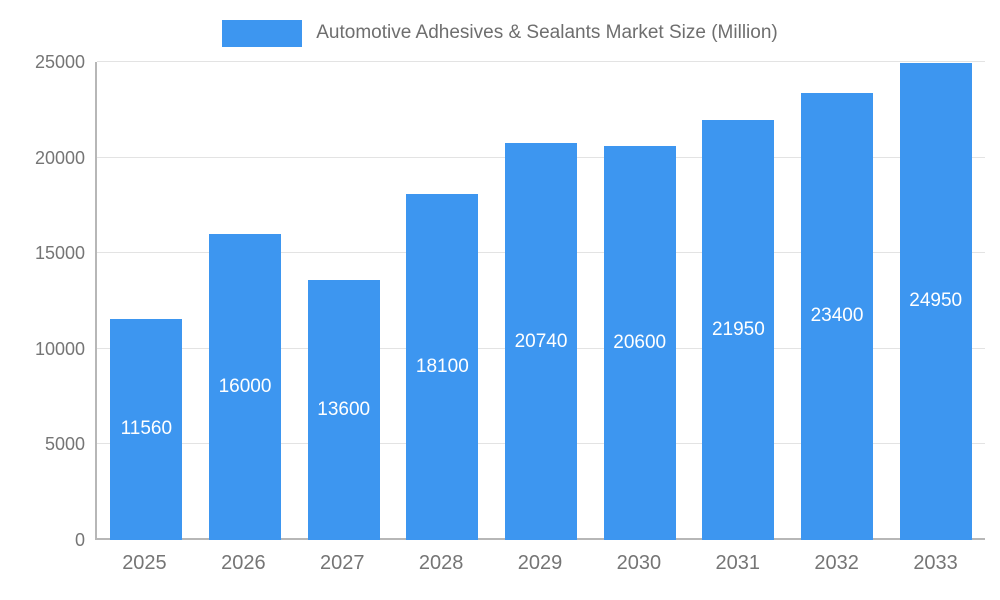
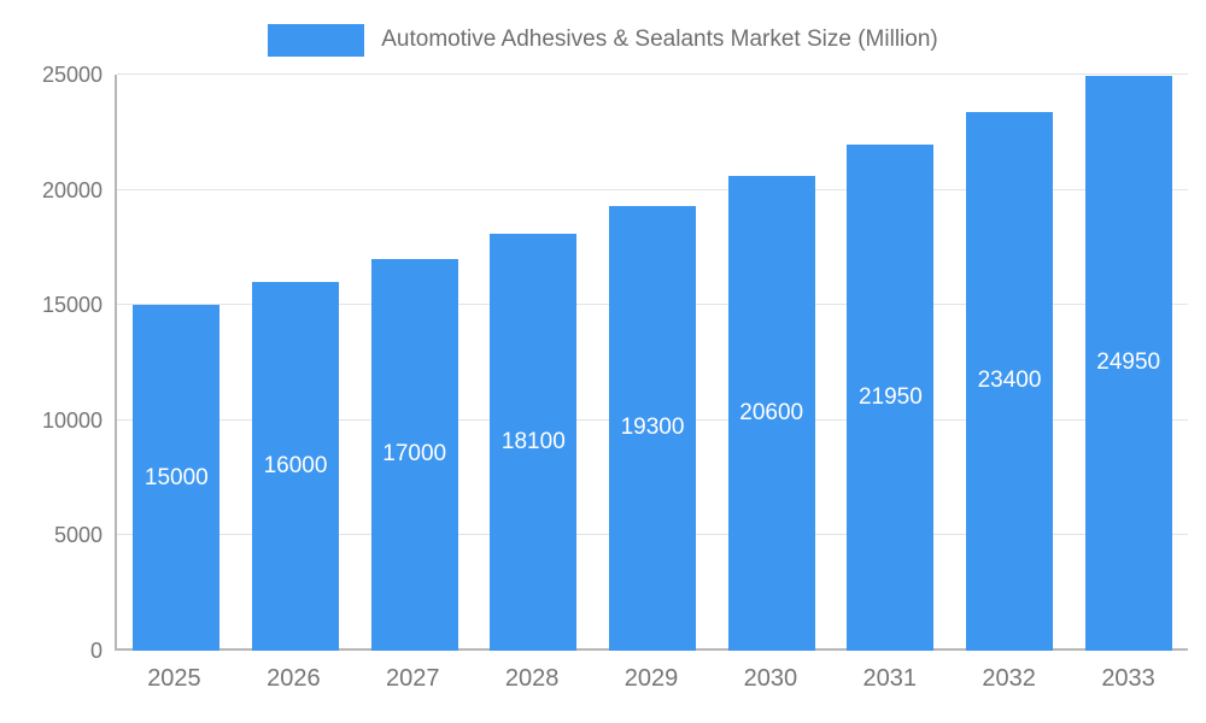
2025: 11560 -> 15000
2027: 13600 -> 17000
2029: 20740 -> 19300
